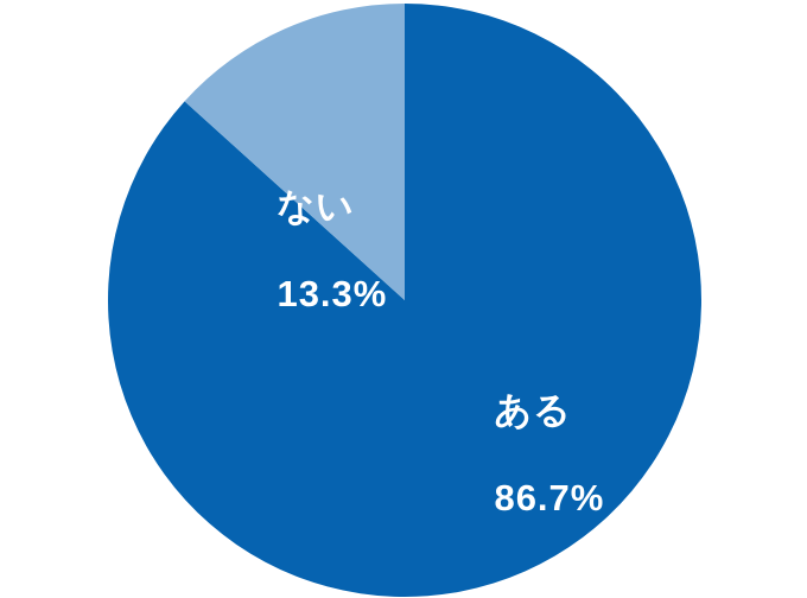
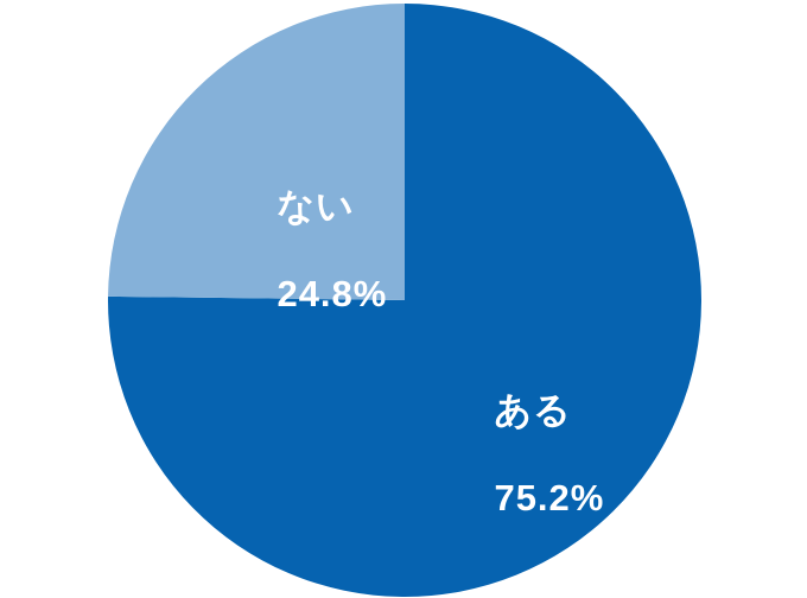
ある: 86.7% -> 75.2%
ない: 13.3% -> 24.8%
